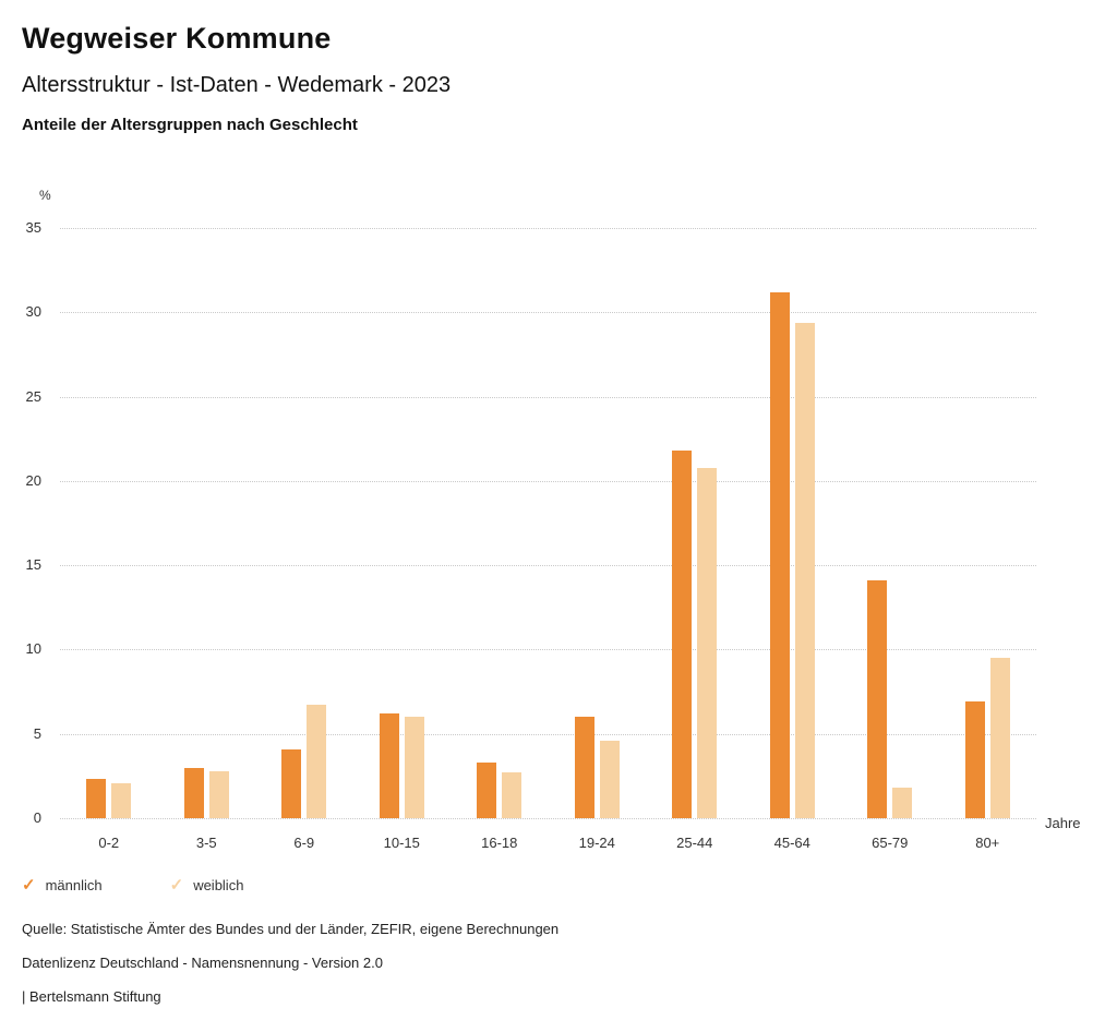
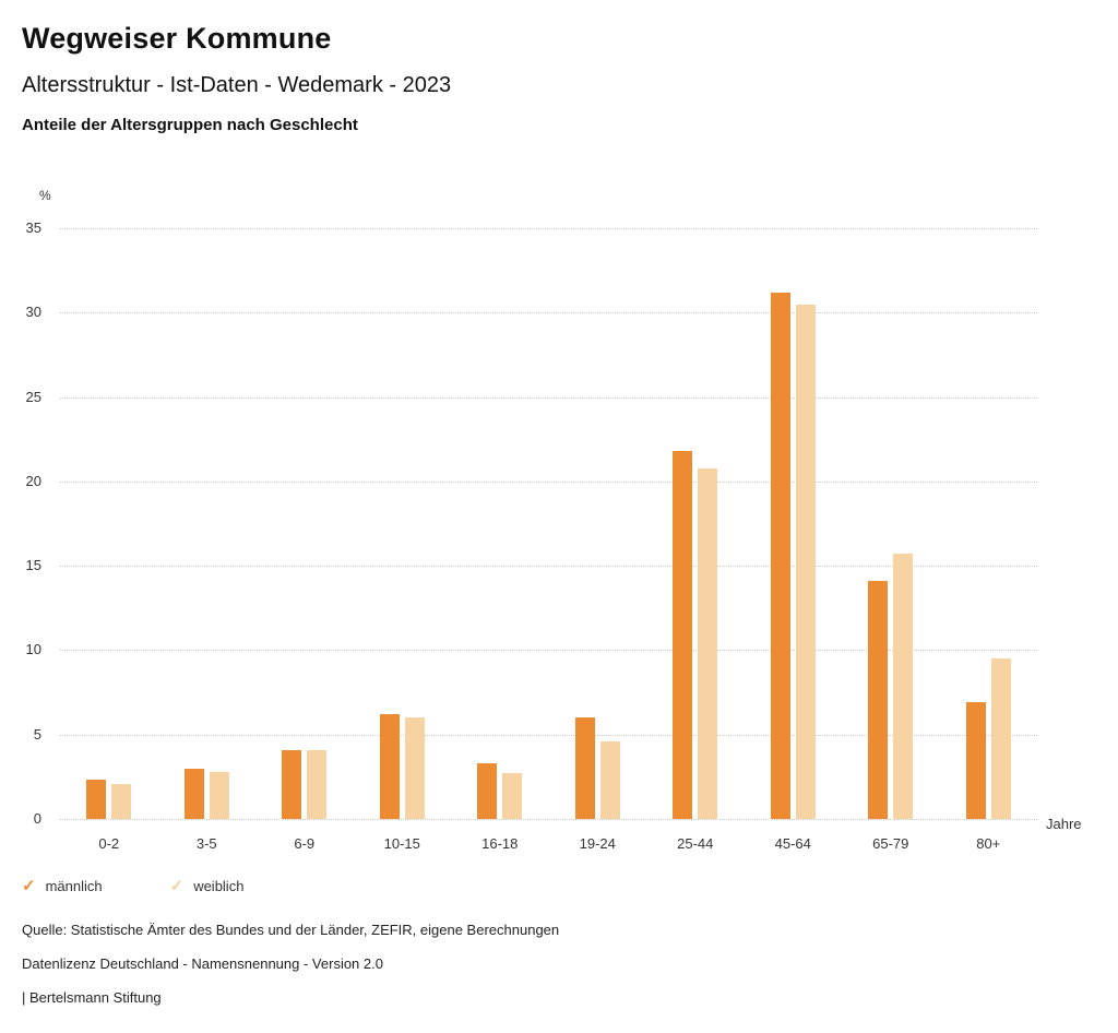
weiblich/6-9: 6.7 -> 4.1
weiblich/45-64: 29.4 -> 30.5
weiblich/65-79: 1.8 -> 15.7
